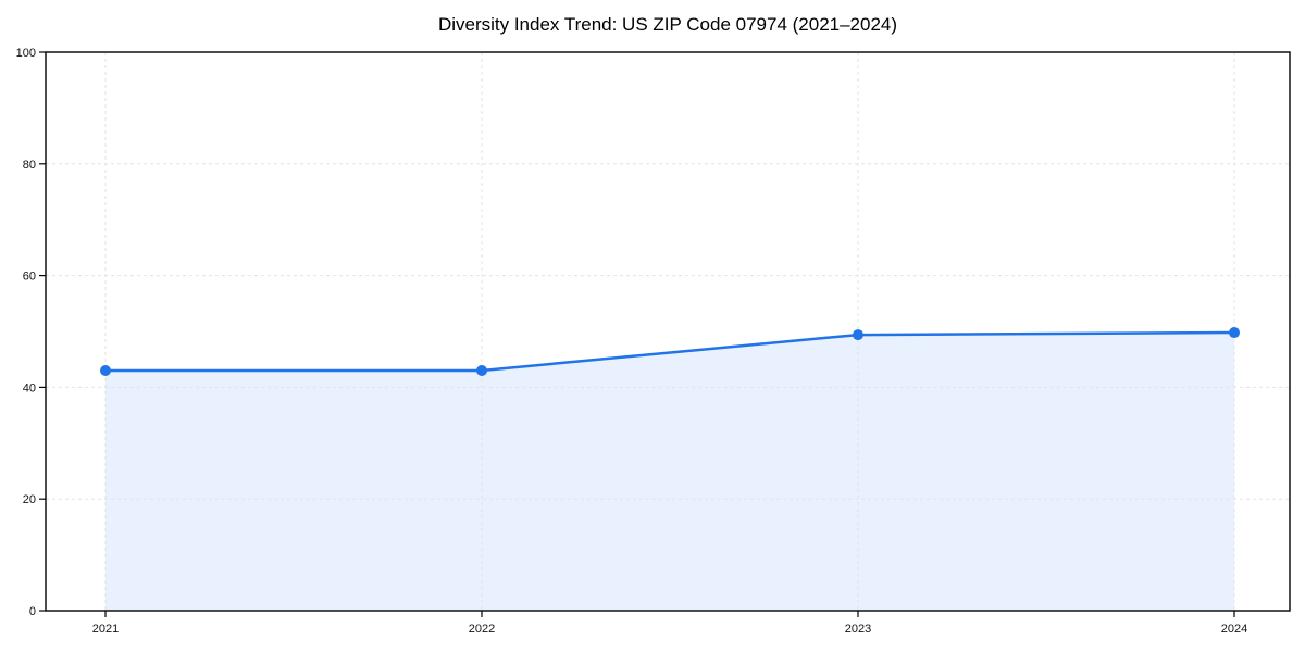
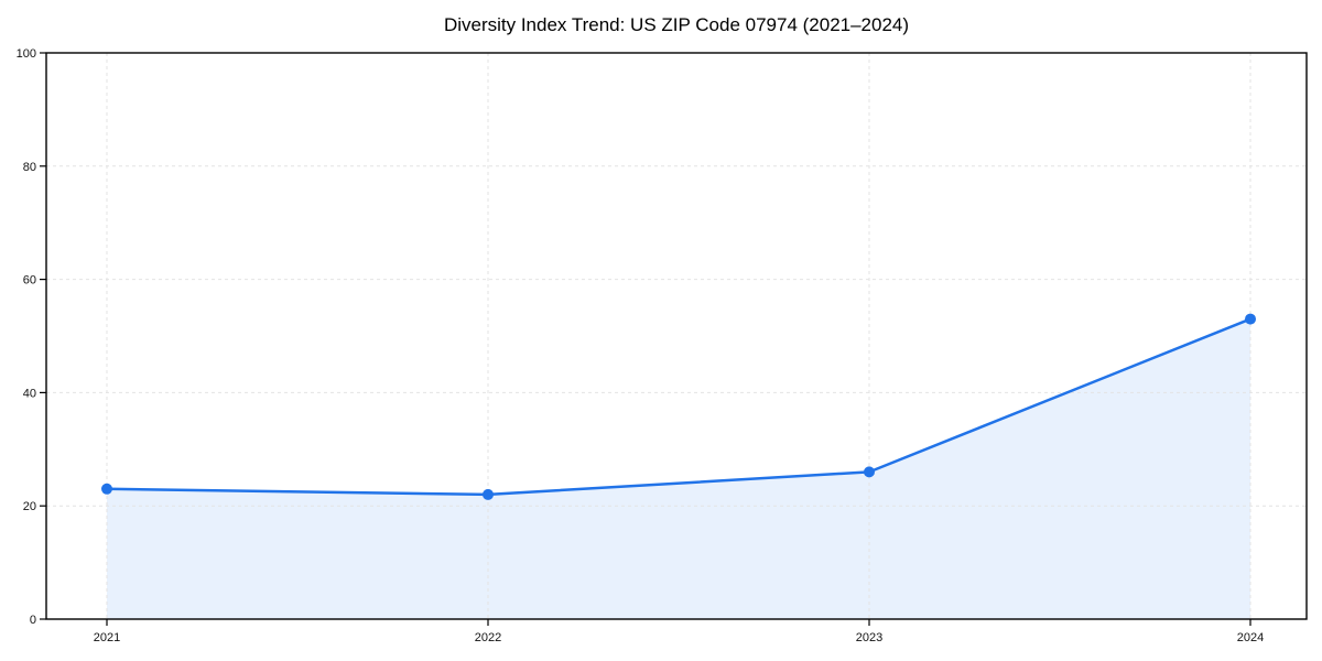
2021: 43 -> 23
2022: 43 -> 22
2023: 49 -> 26
2024: 50 -> 53
